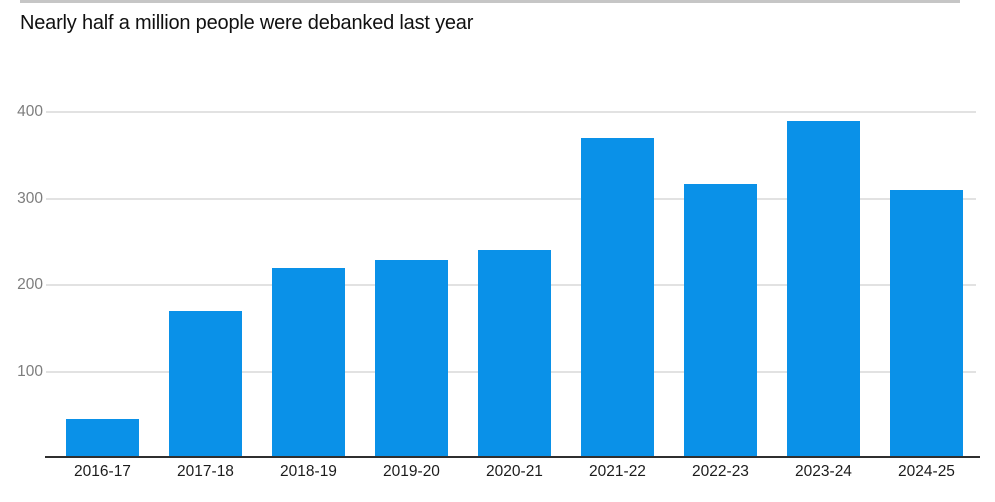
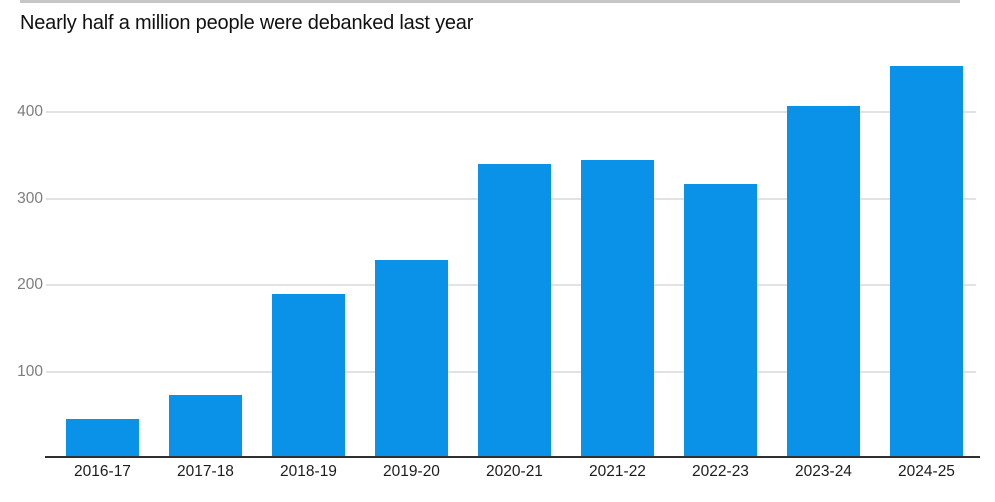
2017-18: 170 -> 70
2018-19: 220 -> 190
2020-21: 240 -> 340
2021-22: 370 -> 340
2023-24: 390 -> 410
2024-25: 310 -> 450
